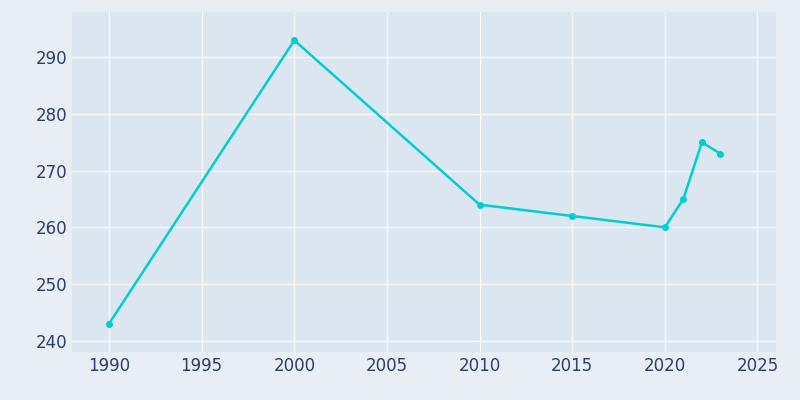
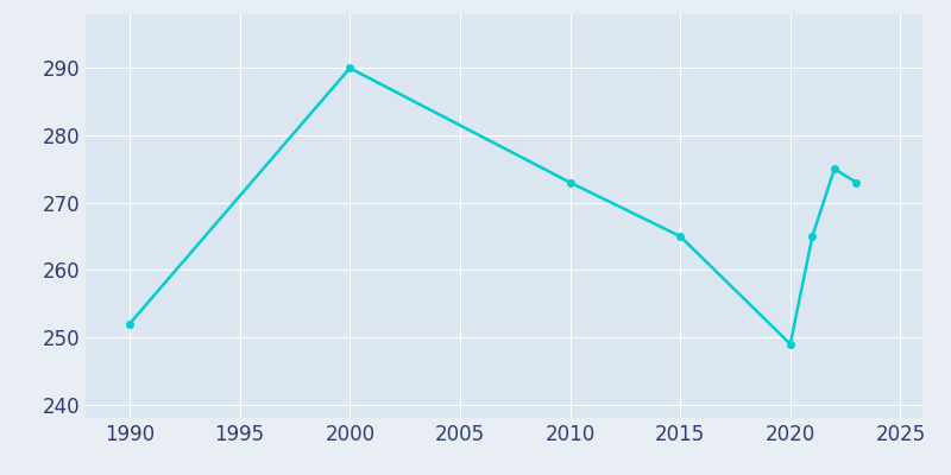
1990: 243 -> 252
2000: 293 -> 290
2010: 264 -> 273
2015: 262 -> 265
2020: 260 -> 249
